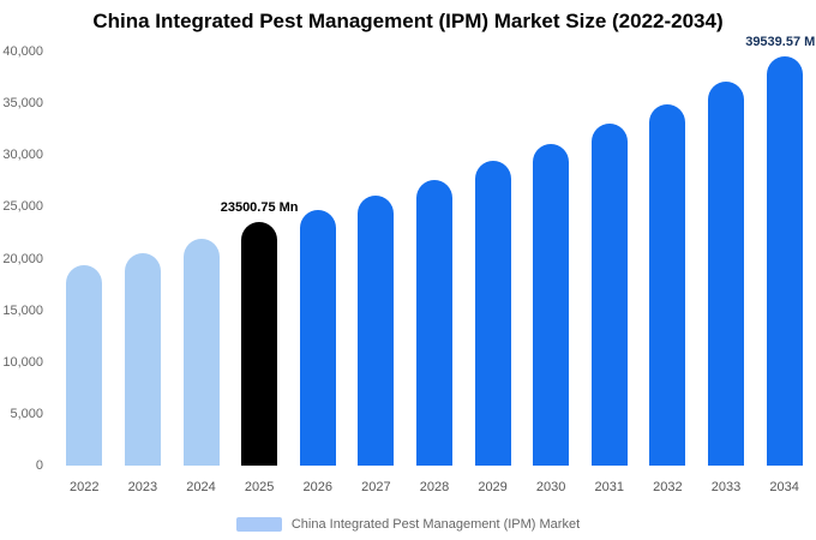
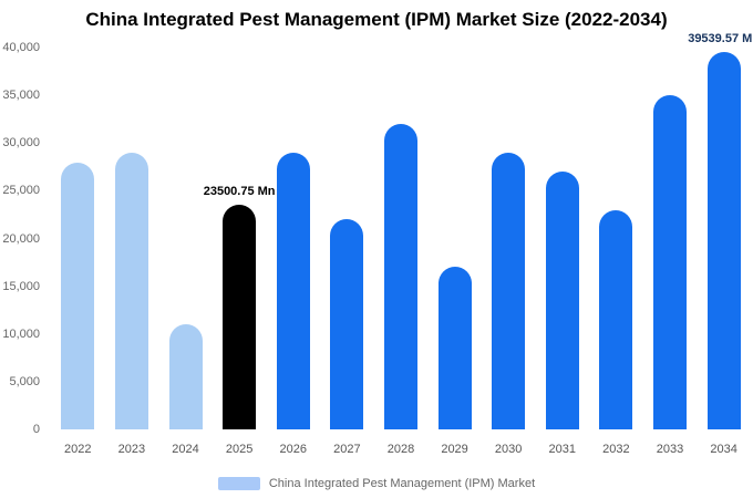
2022: 19000 -> 28000
2023: 20000 -> 29000
2024: 22000 -> 11000
2026: 25000 -> 29000
2027: 26000 -> 22000
2028: 28000 -> 32000
2029: 29000 -> 17000
2030: 31000 -> 29000
2031: 33000 -> 27000
2032: 35000 -> 23000
2033: 37000 -> 35000
